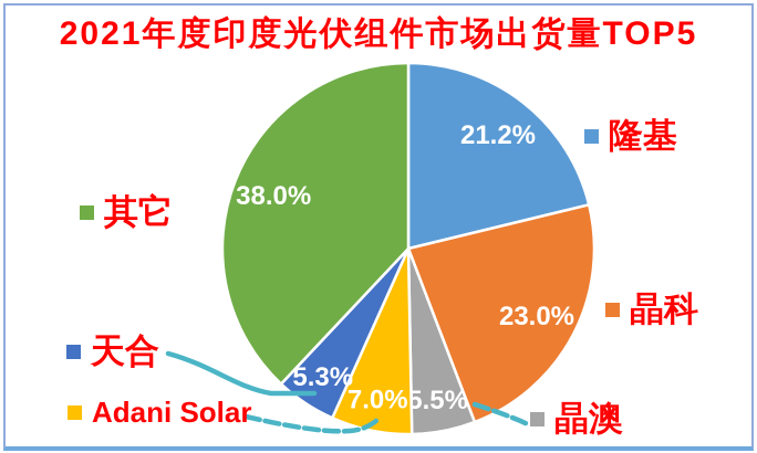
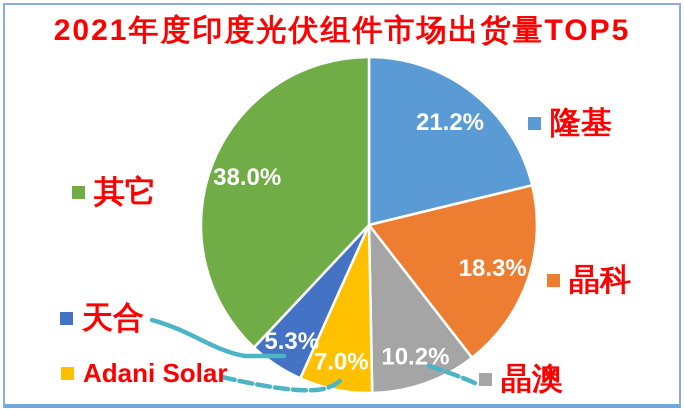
晶科: 23.0% -> 18.3%
晶澳: 5.5% -> 10.2%
